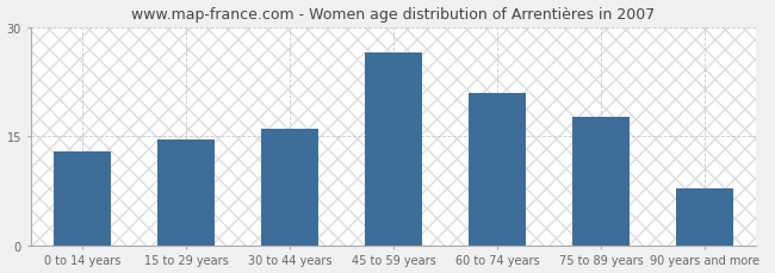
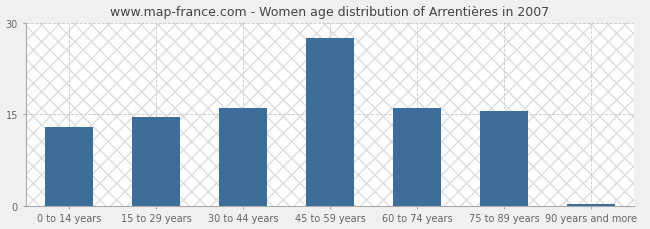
45 to 59 years: 26.6 -> 27.5
60 to 74 years: 21.0 -> 16.0
75 to 89 years: 17.6 -> 15.5
90 years and more: 7.8 -> 0.3
